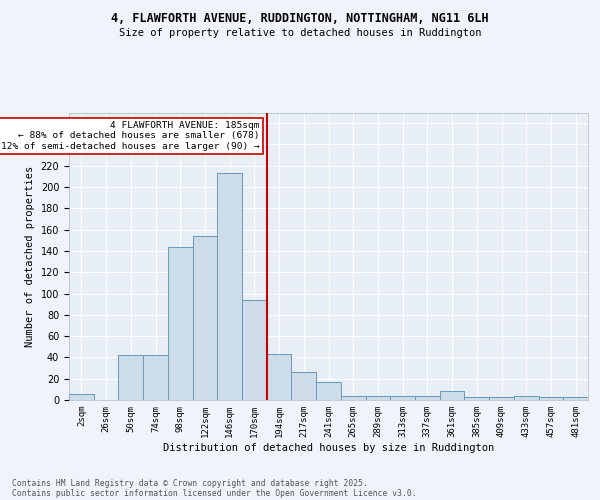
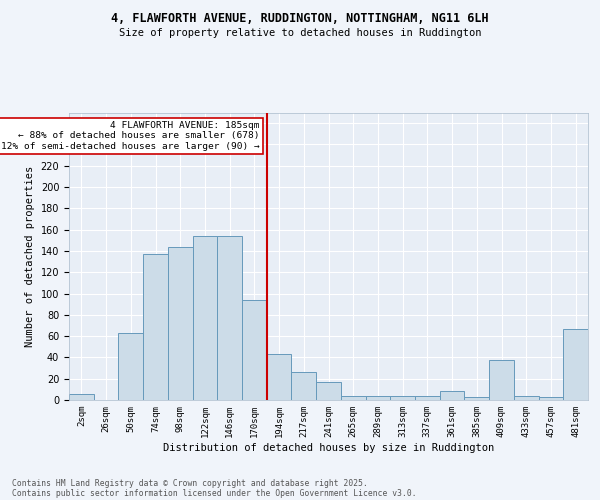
50sqm: 42 -> 63
74sqm: 42 -> 137
146sqm: 213 -> 154
409sqm: 3 -> 38
481sqm: 3 -> 67
